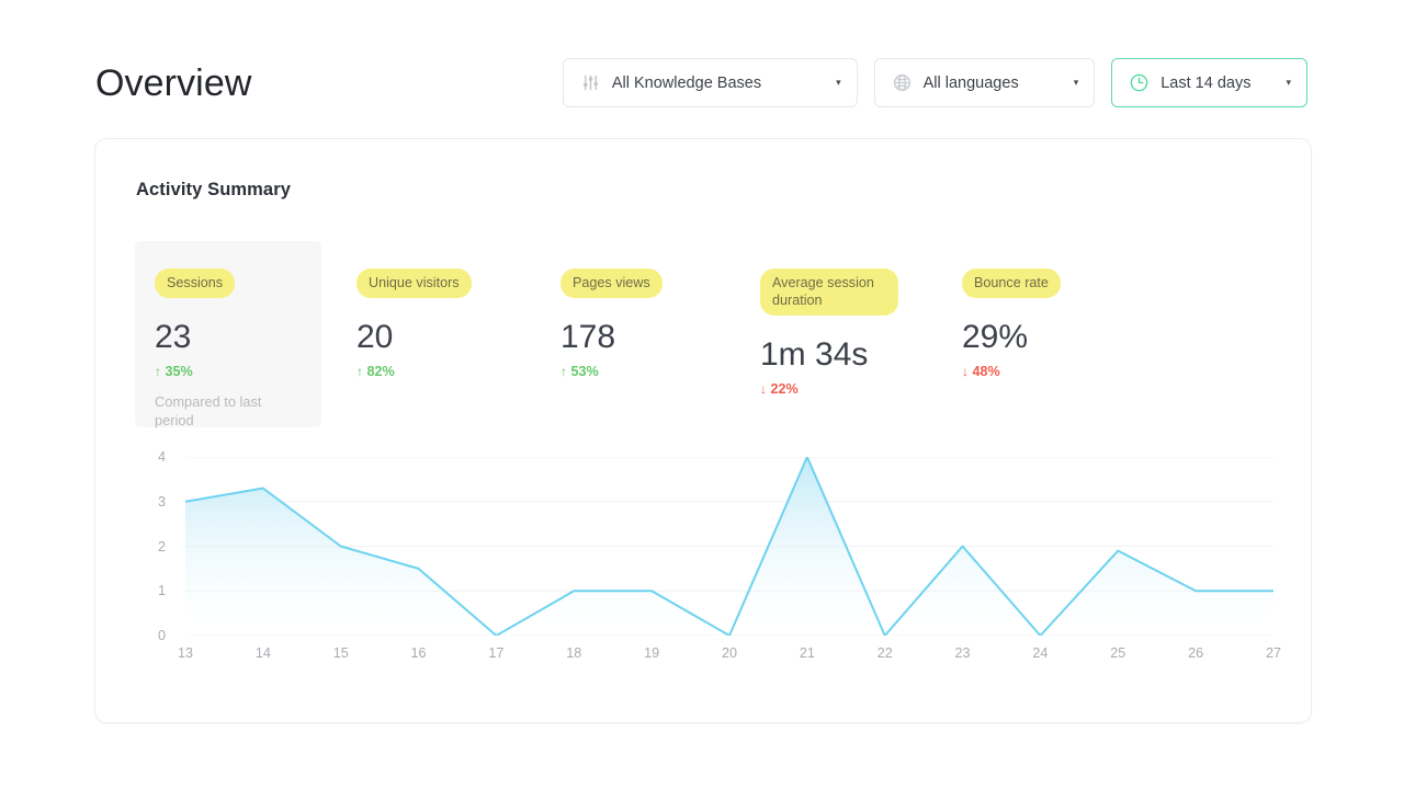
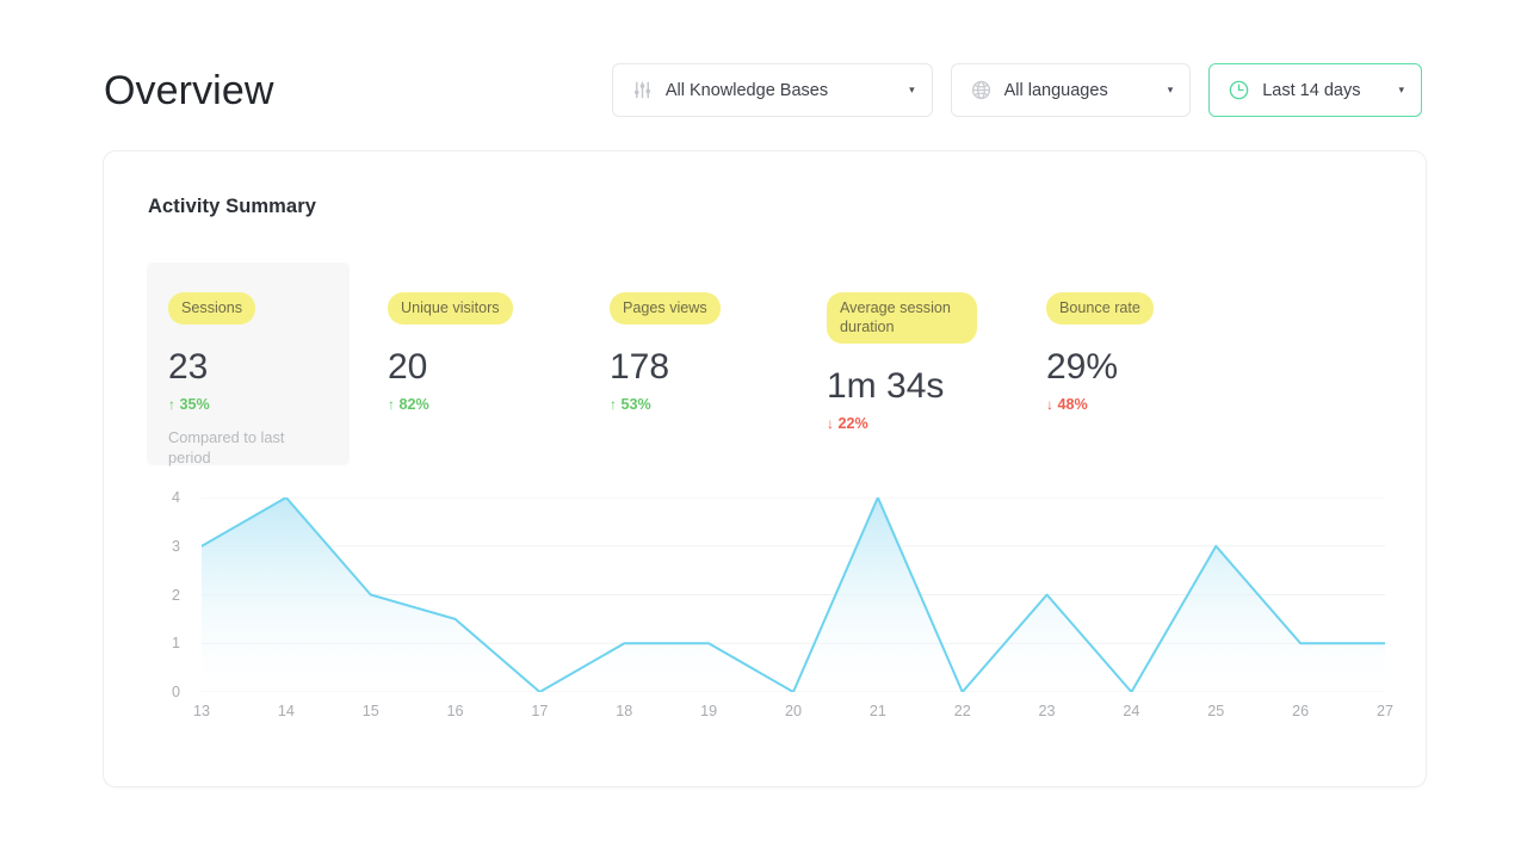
14: 3.3 -> 4.0
25: 1.9 -> 3.0
